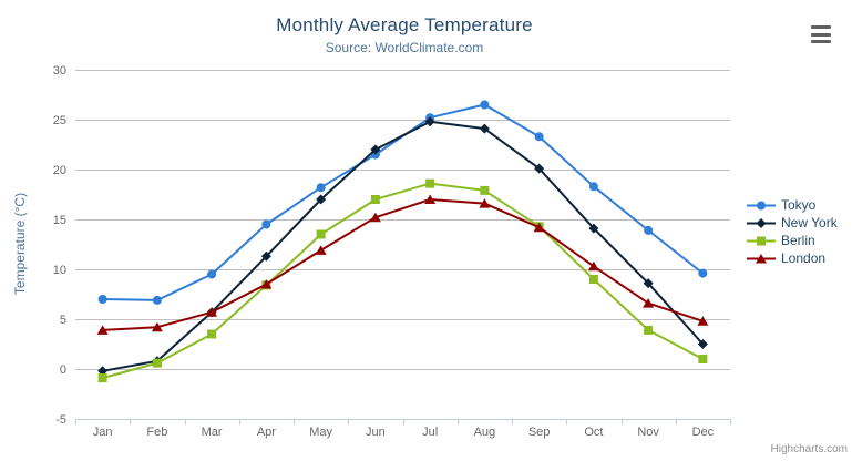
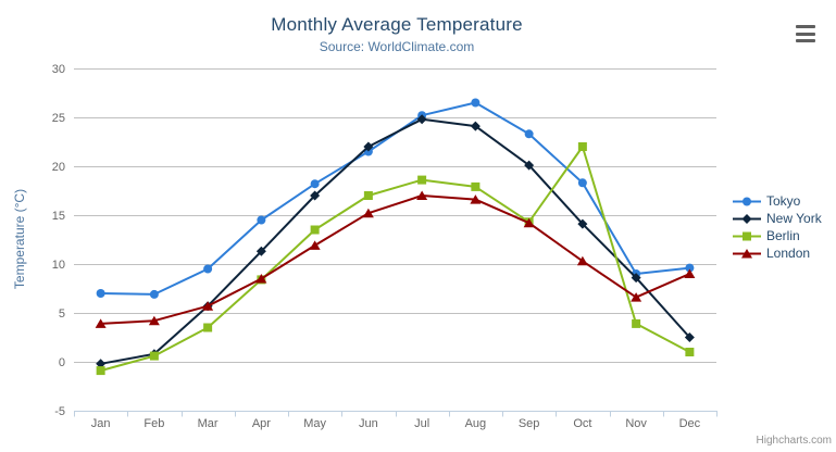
Berlin/Oct: 9 -> 22
Tokyo/Nov: 14 -> 9
London/Dec: 5 -> 9
